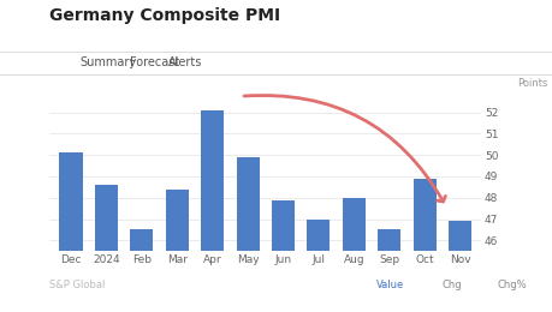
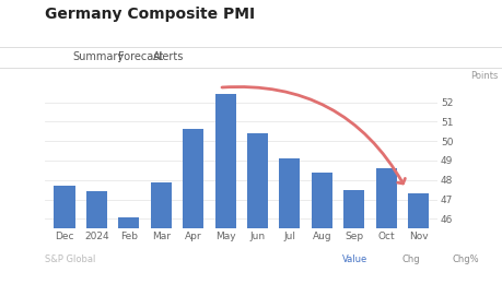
Dec: 50.1 -> 47.7
2024: 48.6 -> 47.4
Feb: 46.5 -> 46.1
Mar: 48.4 -> 47.9
Apr: 52.1 -> 50.6
May: 49.9 -> 52.4
Jun: 47.9 -> 50.4
Jul: 47.0 -> 49.1
Aug: 48.0 -> 48.4
Sep: 46.5 -> 47.5
Oct: 48.9 -> 48.6
Nov: 46.9 -> 47.3
